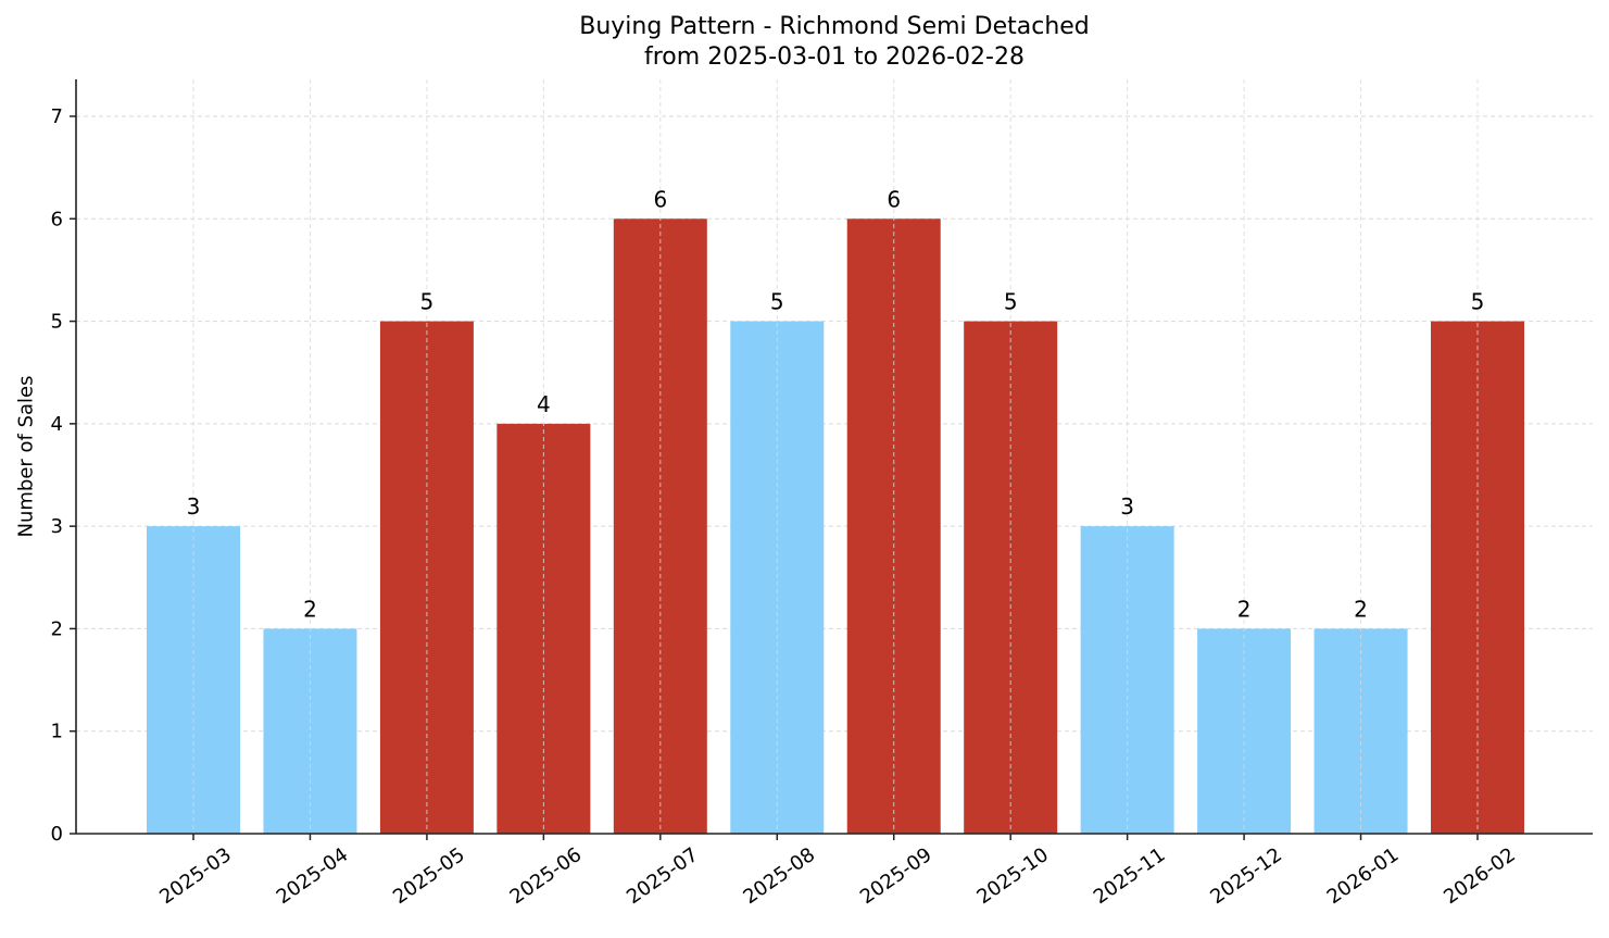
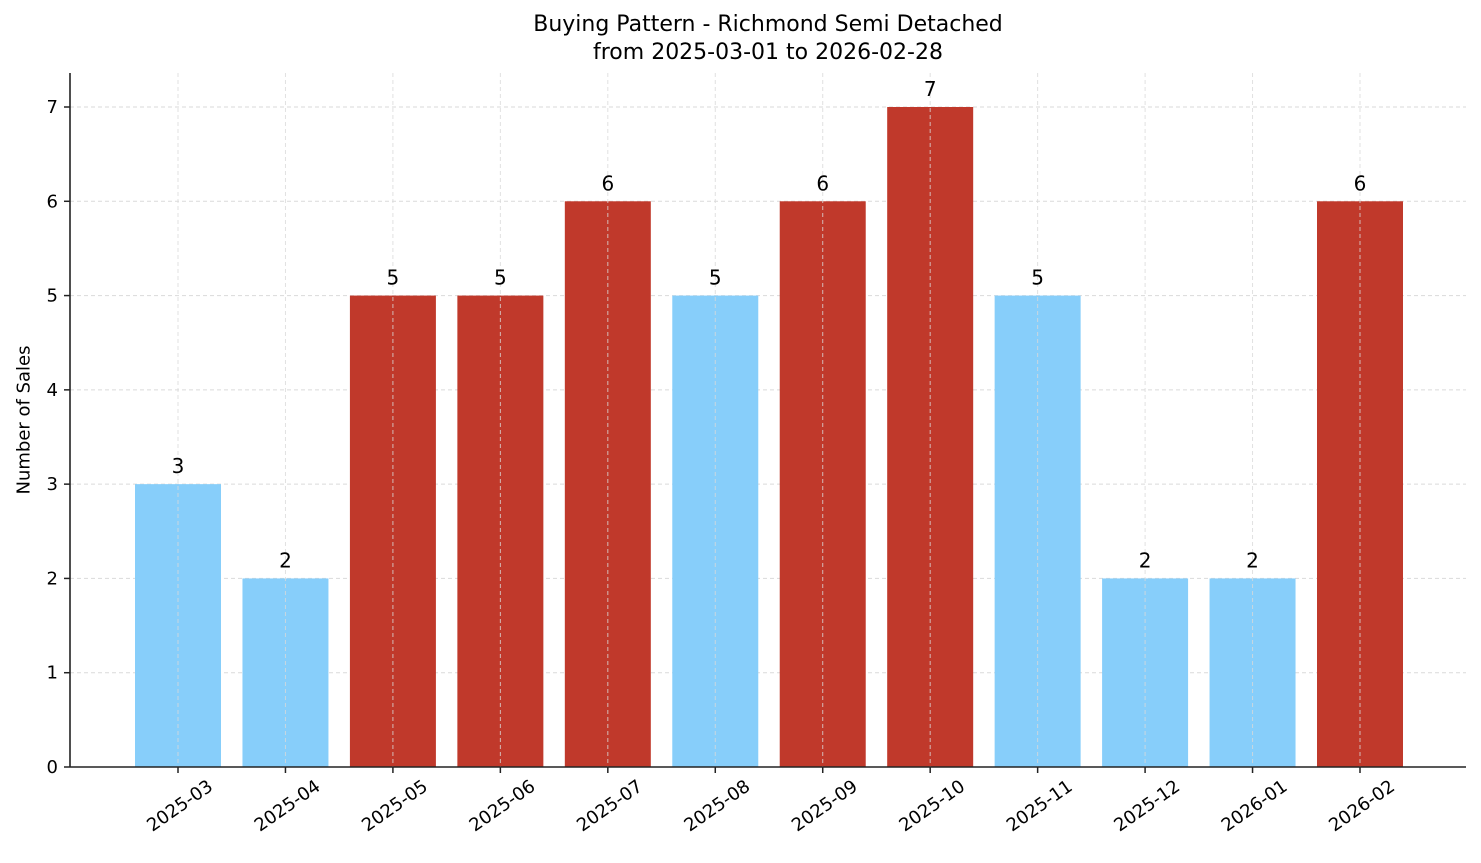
2025-06: 4 -> 5
2025-10: 5 -> 7
2025-11: 3 -> 5
2026-02: 5 -> 6
